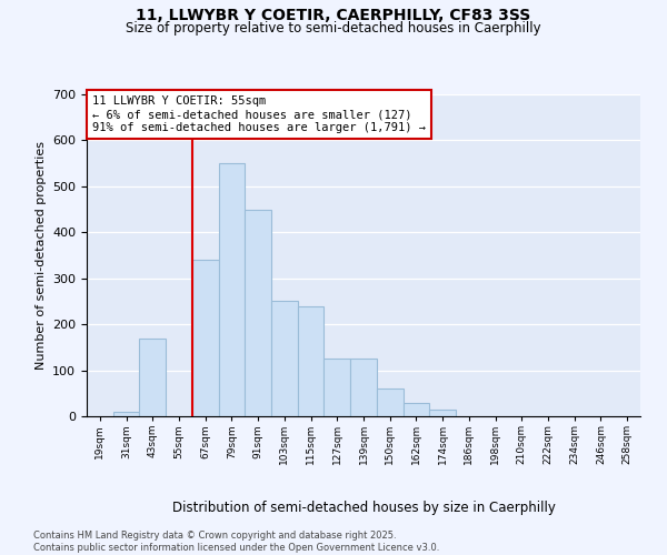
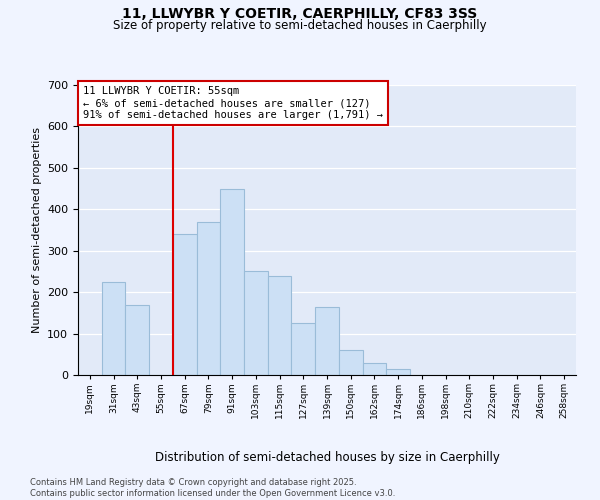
31sqm: 10 -> 225
79sqm: 550 -> 370
139sqm: 125 -> 165
